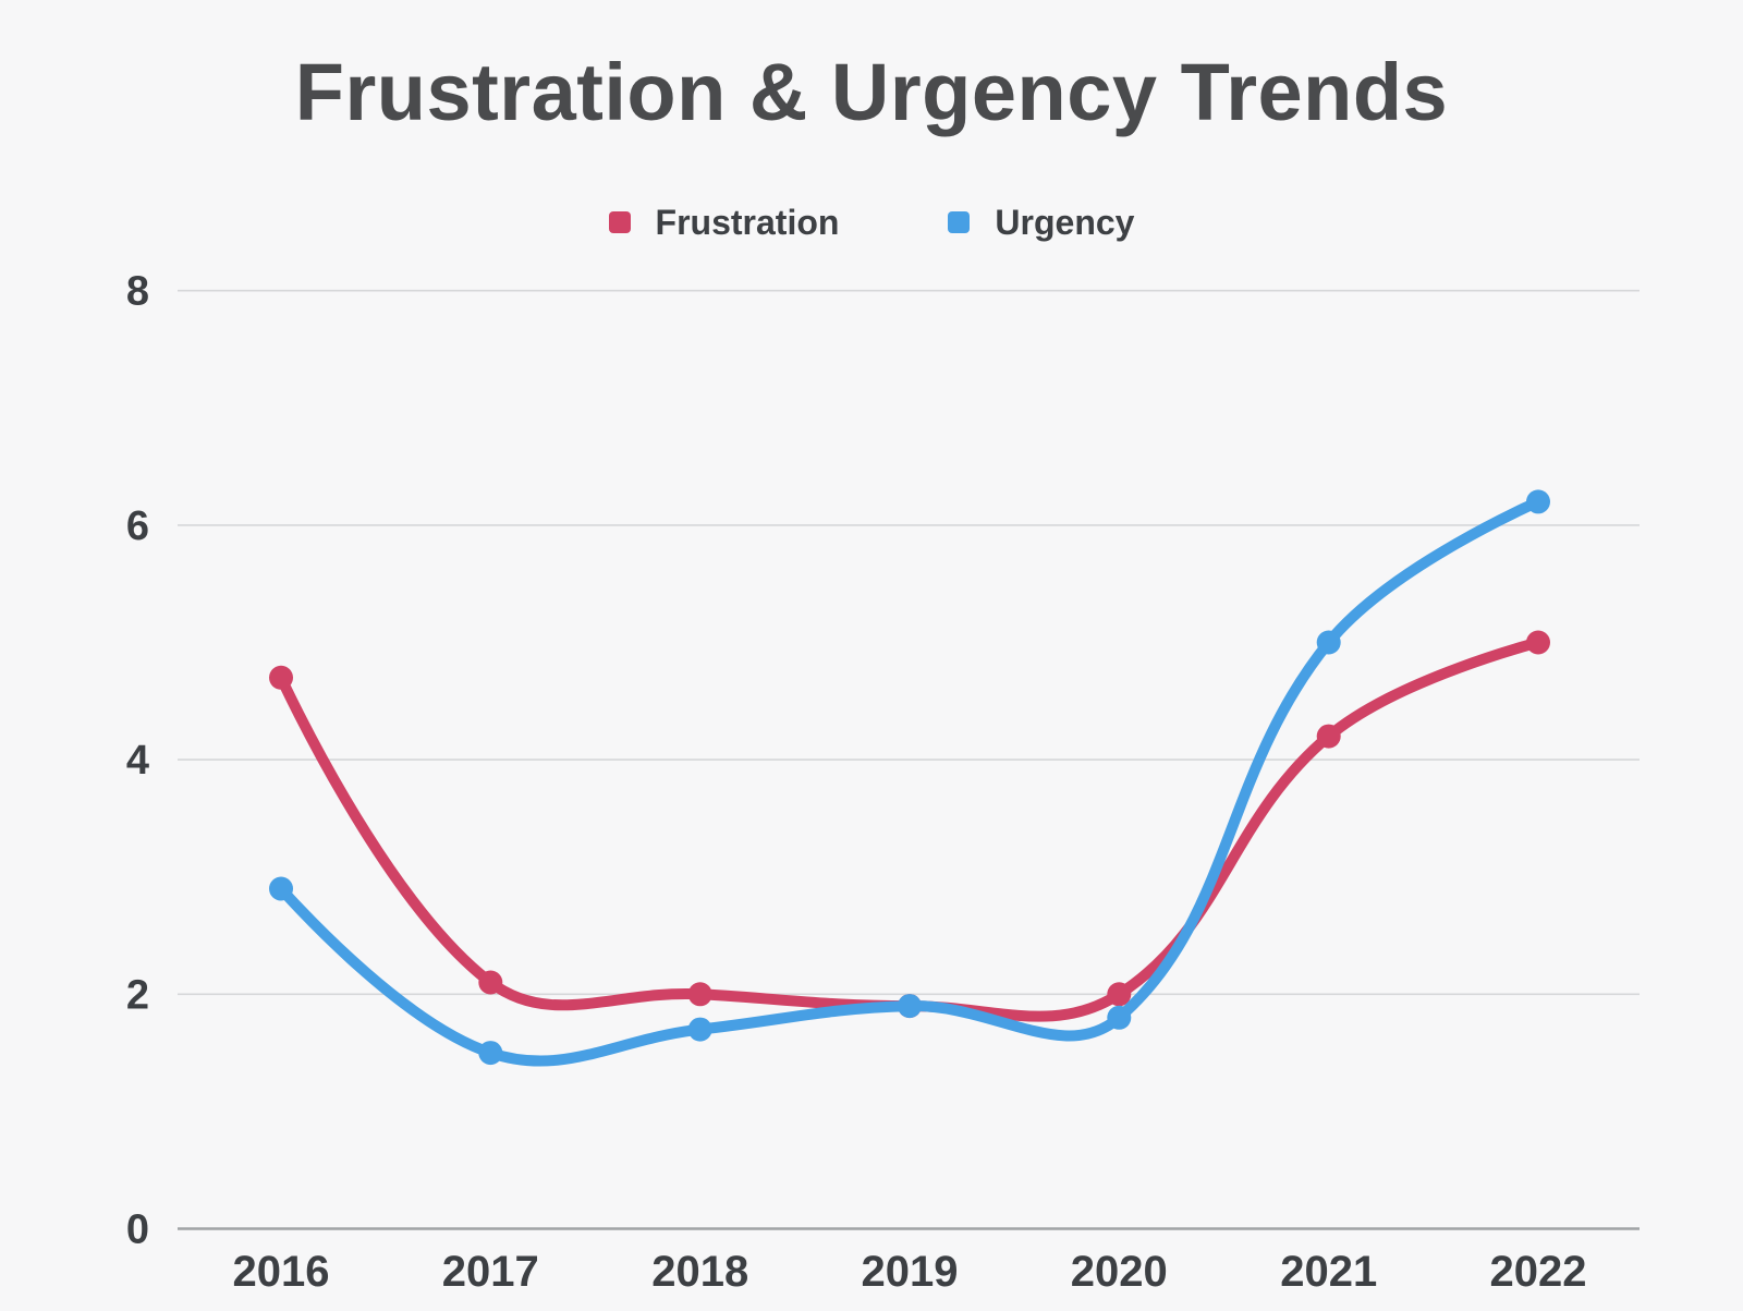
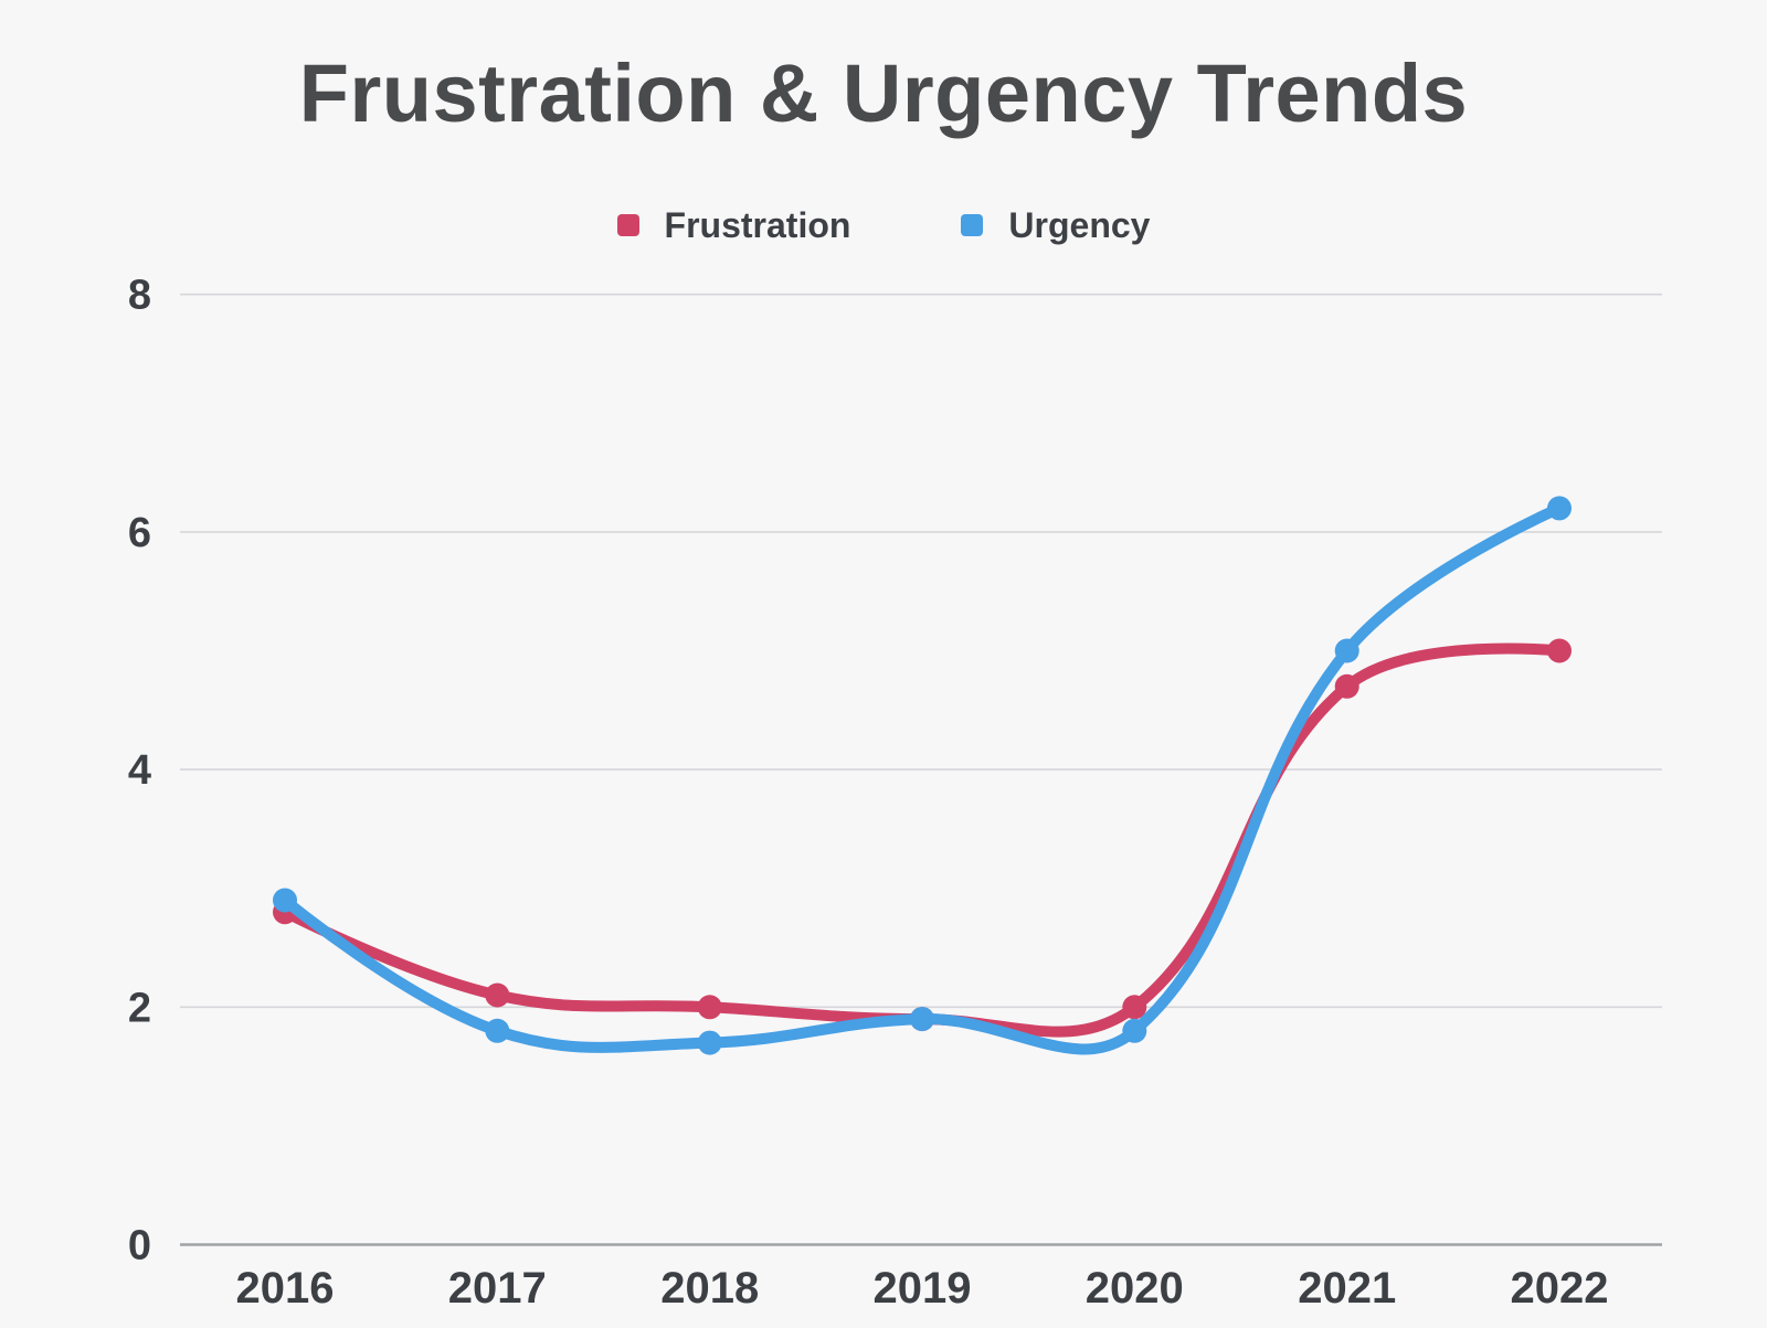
Frustration/2016: 4.7 -> 2.8
Urgency/2017: 1.5 -> 1.8
Frustration/2021: 4.2 -> 4.7
